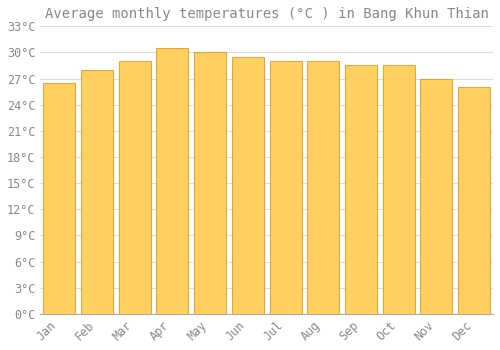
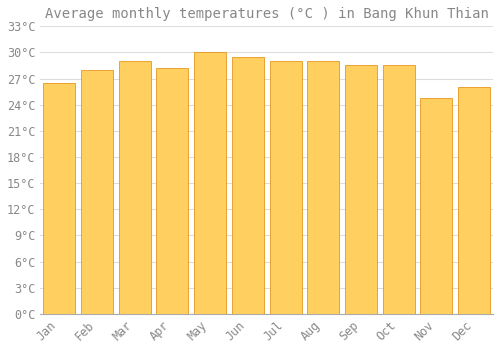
Apr: 30.5°C -> 28.2°C
Nov: 27.0°C -> 24.8°C
